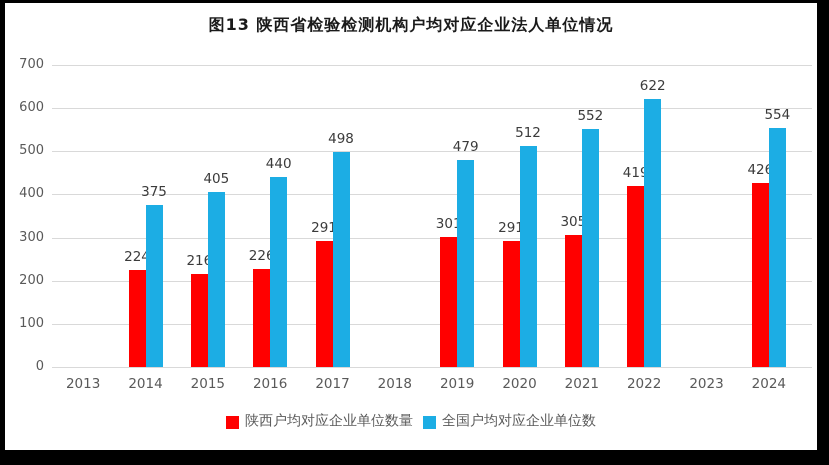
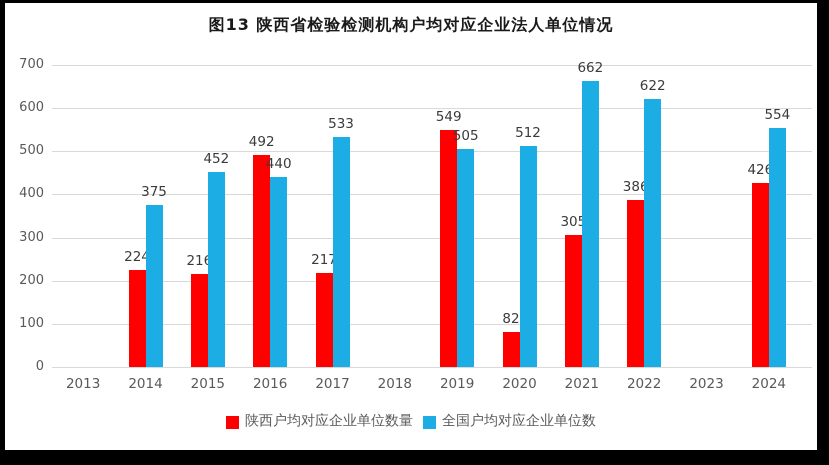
全国户均对应企业单位数/2015: 405 -> 452
陕西户均对应企业单位数量/2016: 226 -> 492
陕西户均对应企业单位数量/2017: 291 -> 217
全国户均对应企业单位数/2017: 498 -> 533
陕西户均对应企业单位数量/2019: 301 -> 549
全国户均对应企业单位数/2019: 479 -> 505
陕西户均对应企业单位数量/2020: 291 -> 82
全国户均对应企业单位数/2021: 552 -> 662
陕西户均对应企业单位数量/2022: 419 -> 386
